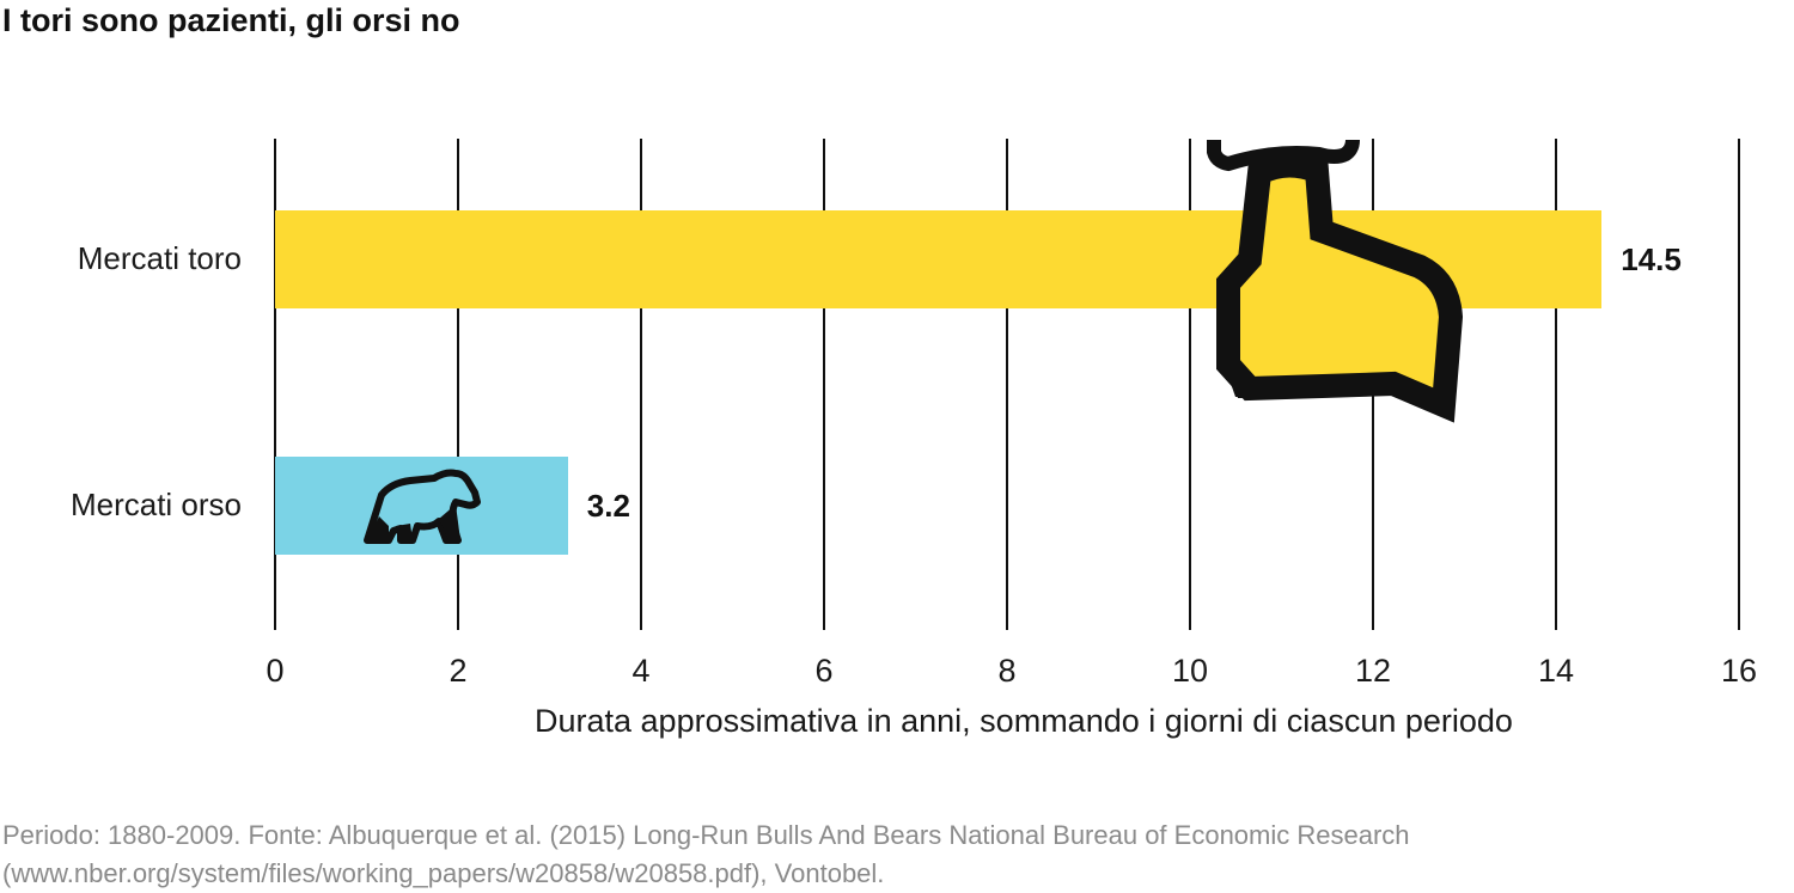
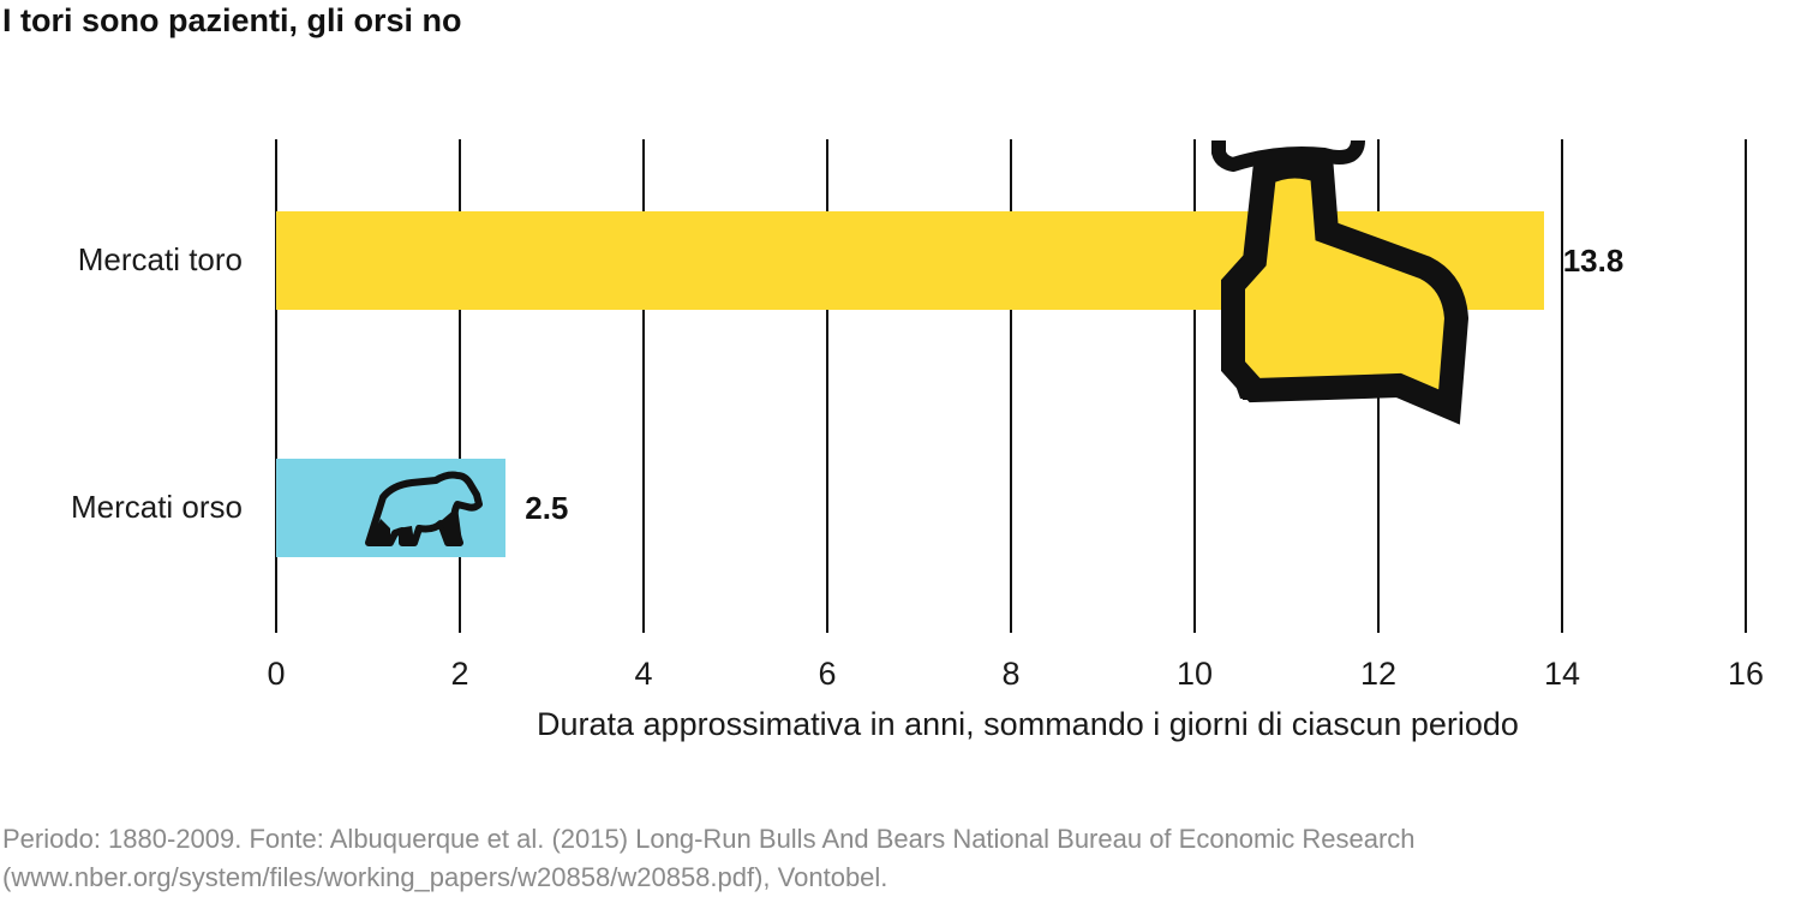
Mercati toro: 14.5 -> 13.8
Mercati orso: 3.2 -> 2.5
